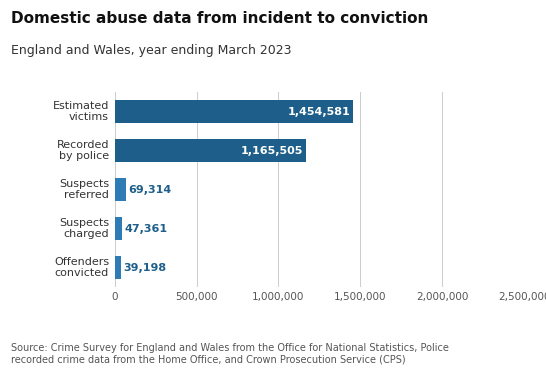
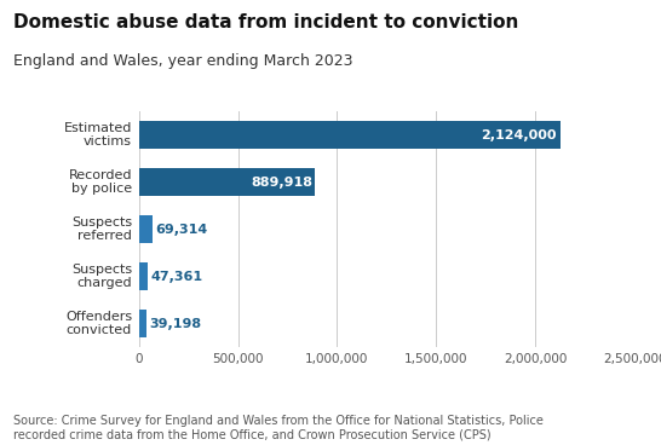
Estimated victims: 1,454,581 -> 2,124,000
Recorded by police: 1,165,505 -> 889,918
